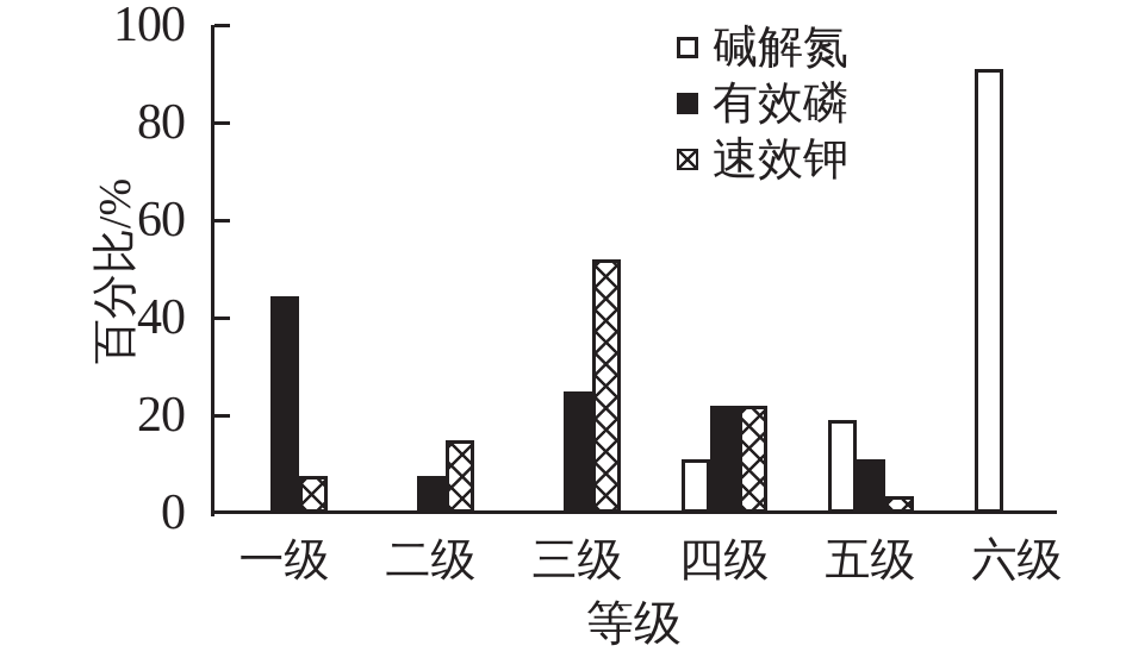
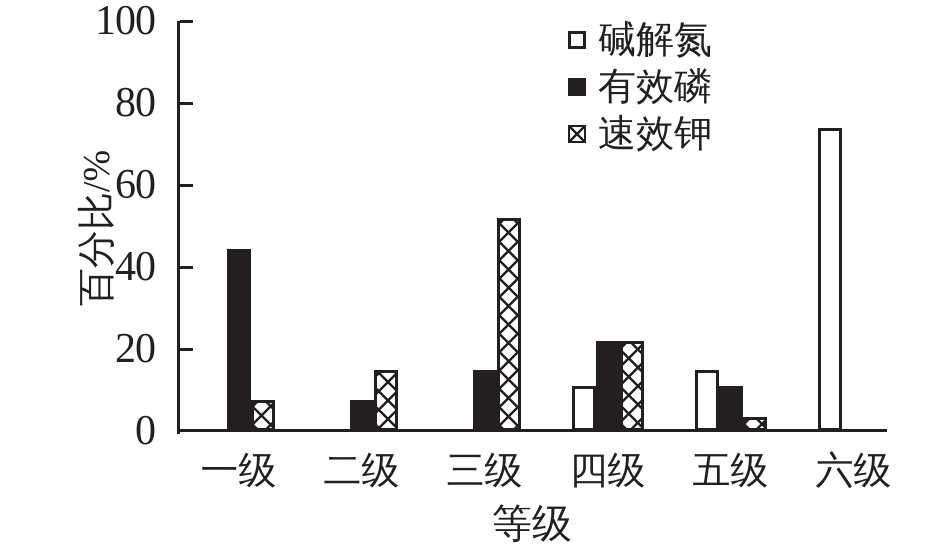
有效磷/三级: 25 -> 15
碱解氮/五级: 19 -> 15
碱解氮/六级: 91 -> 74
